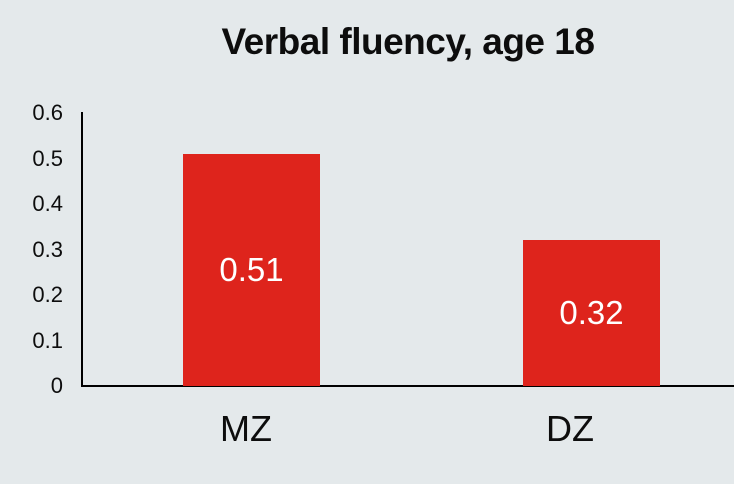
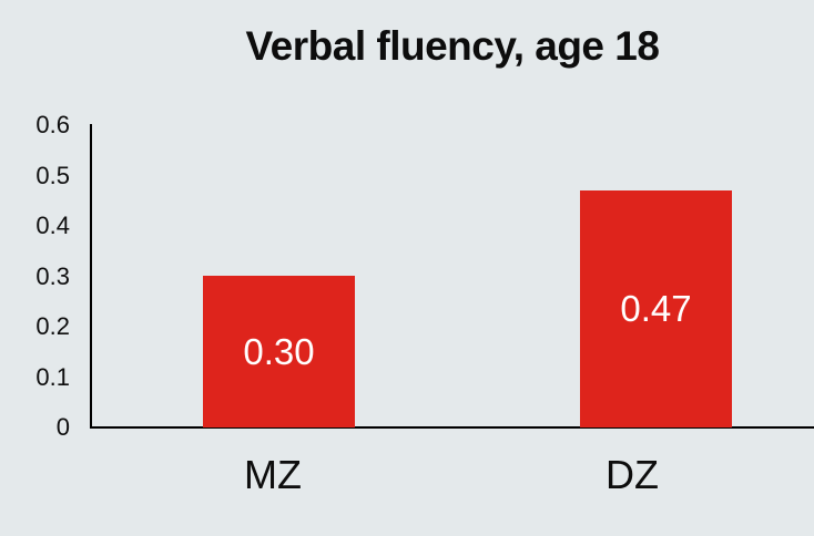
MZ: 0.51 -> 0.30
DZ: 0.32 -> 0.47
